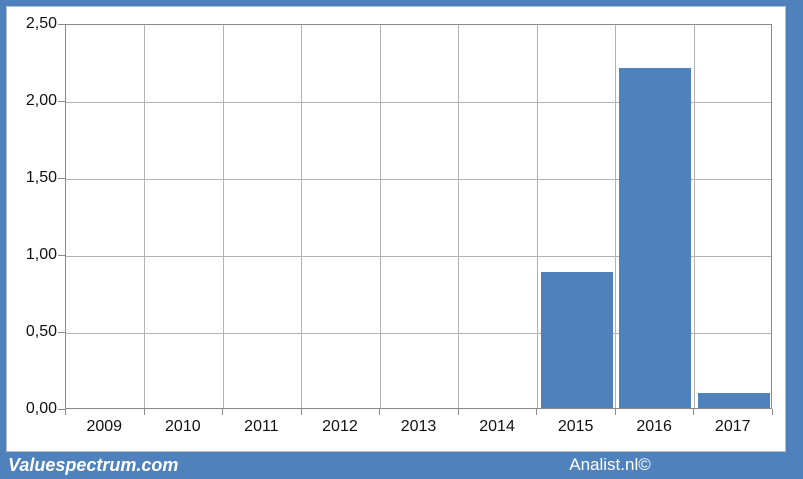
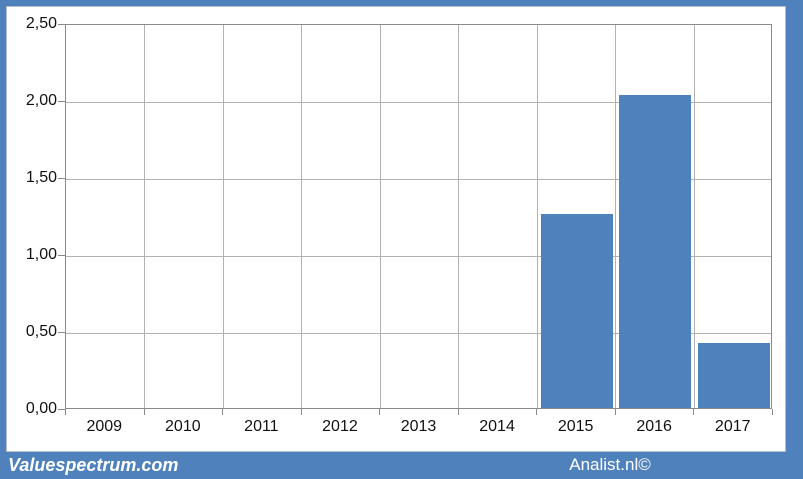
2015: 0,88 -> 1,26
2016: 2,21 -> 2,03
2017: 0,10 -> 0,42
